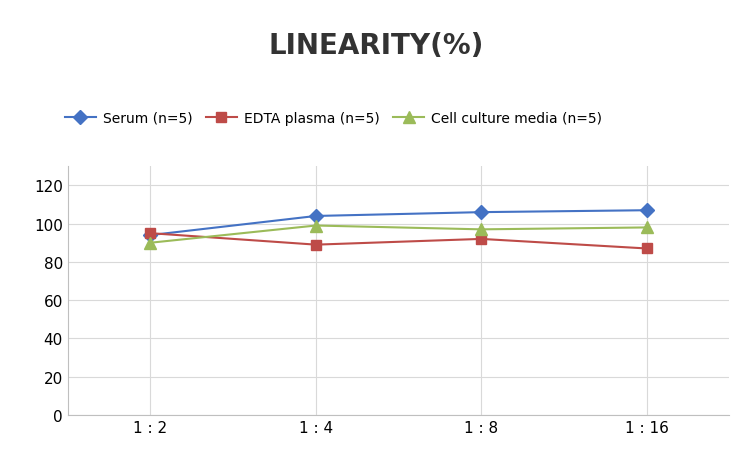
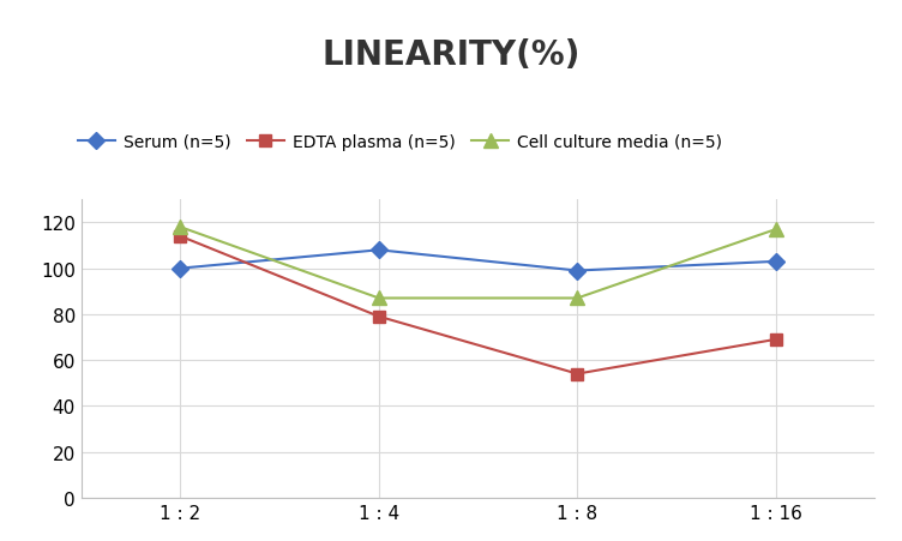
Serum (n=5)/1 : 2: 94 -> 100
EDTA plasma (n=5)/1 : 2: 95 -> 114
Cell culture media (n=5)/1 : 2: 90 -> 118
Serum (n=5)/1 : 4: 104 -> 108
EDTA plasma (n=5)/1 : 4: 89 -> 79
Cell culture media (n=5)/1 : 4: 99 -> 87
Serum (n=5)/1 : 8: 106 -> 99
EDTA plasma (n=5)/1 : 8: 92 -> 54
Cell culture media (n=5)/1 : 8: 97 -> 87
Serum (n=5)/1 : 16: 107 -> 103
EDTA plasma (n=5)/1 : 16: 87 -> 69
Cell culture media (n=5)/1 : 16: 98 -> 117
